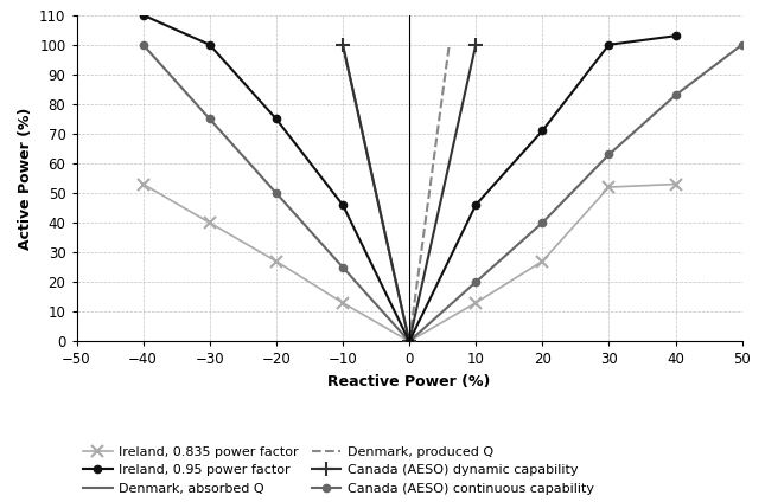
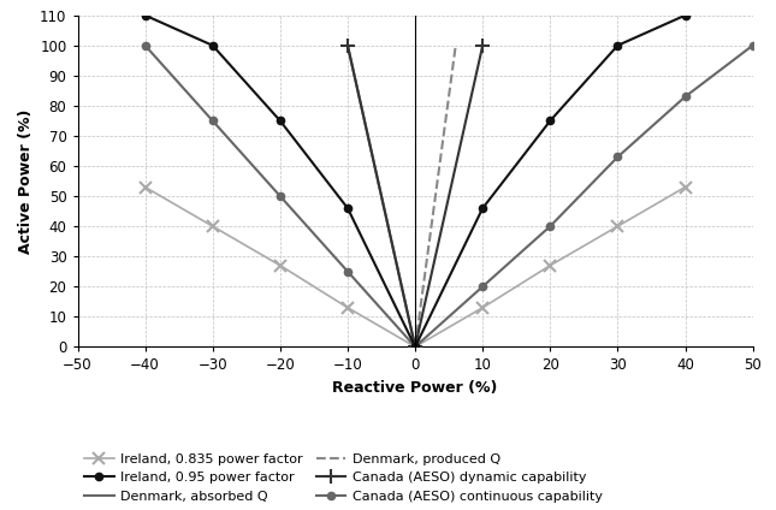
Ireland, 0.95 power factor/20: 71 -> 75
Ireland, 0.835 power factor/30: 52 -> 40
Ireland, 0.95 power factor/40: 103 -> 110
